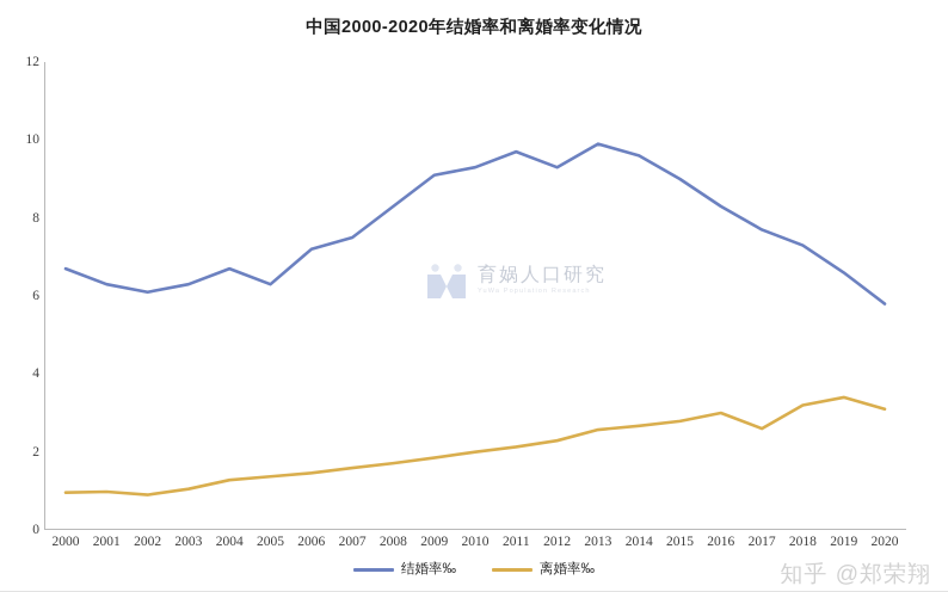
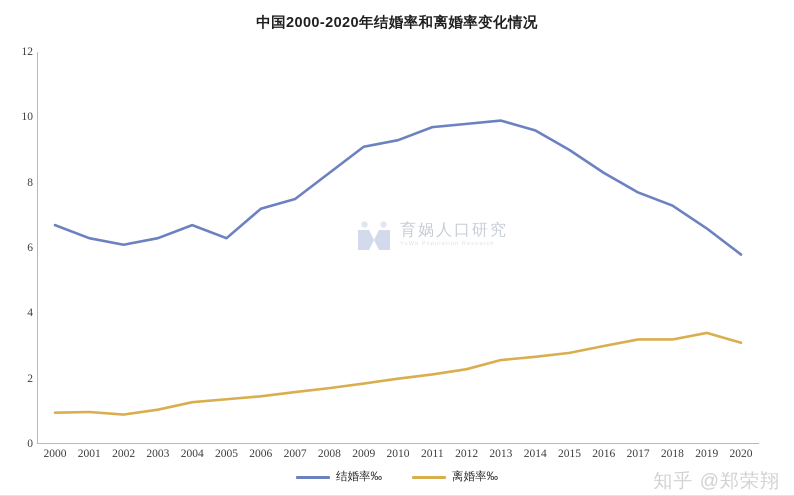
结婚率‰/2012: 9.3 -> 9.8
离婚率‰/2017: 2.6 -> 3.2
